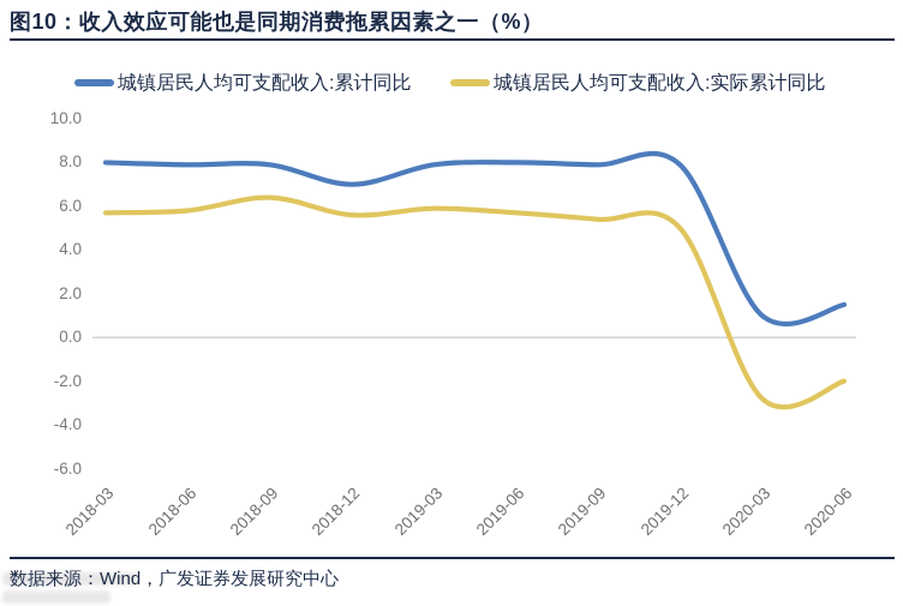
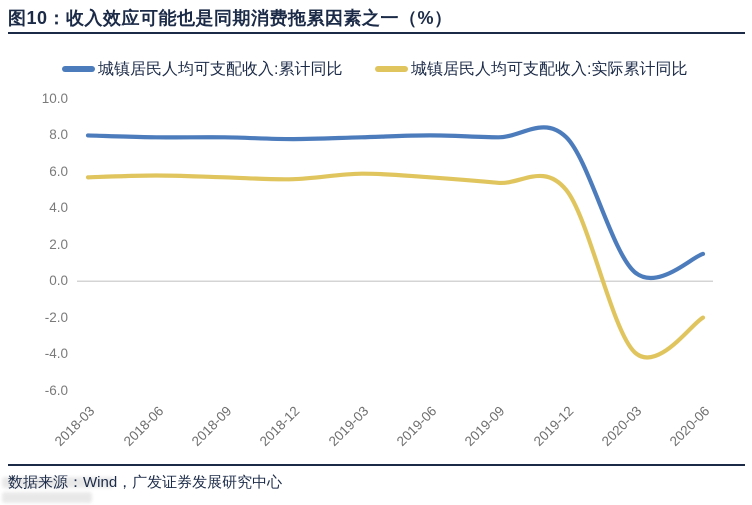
城镇居民人均可支配收入:实际累计同比/2018-09: 6.4 -> 5.7
城镇居民人均可支配收入:累计同比/2018-12: 7.0 -> 7.8
城镇居民人均可支配收入:累计同比/2020-03: 1.0 -> 0.5
城镇居民人均可支配收入:实际累计同比/2020-03: -2.8 -> -3.9
